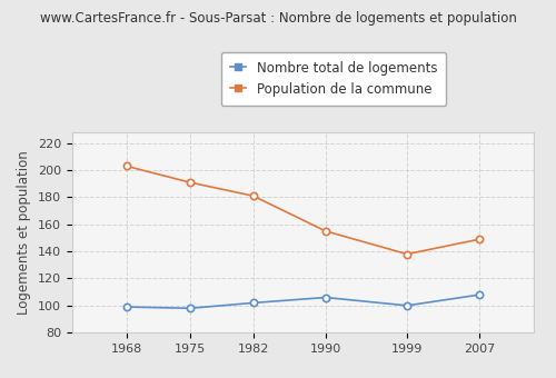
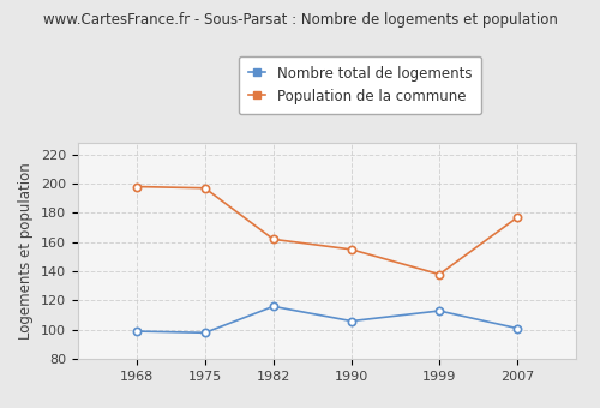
Population de la commune/1968: 203 -> 198
Population de la commune/1975: 191 -> 197
Nombre total de logements/1982: 102 -> 116
Population de la commune/1982: 181 -> 162
Nombre total de logements/1999: 100 -> 113
Nombre total de logements/2007: 108 -> 101
Population de la commune/2007: 149 -> 177
